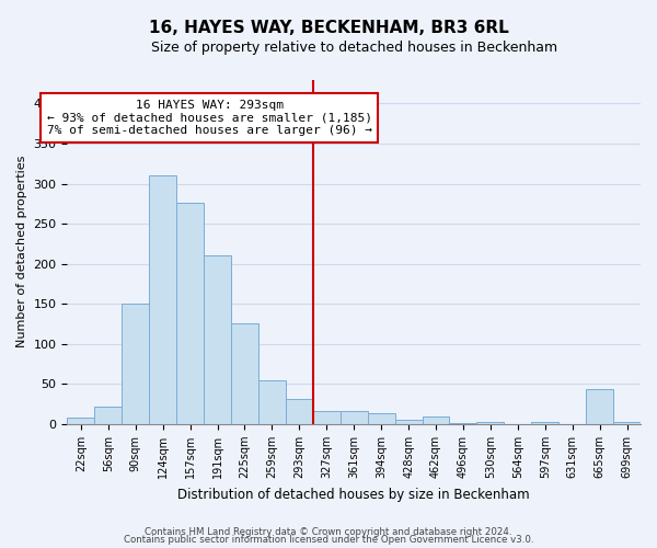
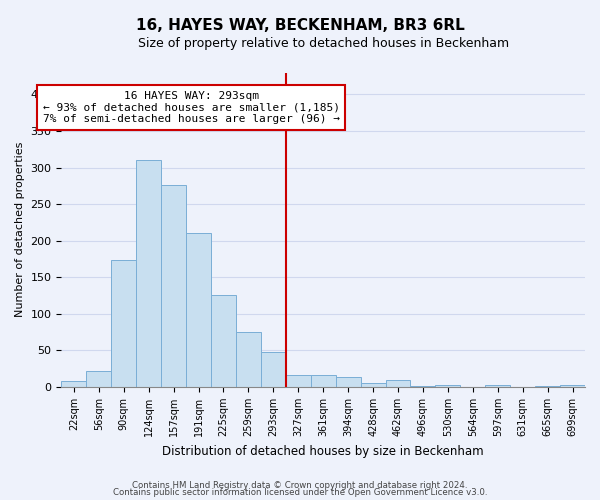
90sqm: 150 -> 173
259sqm: 54 -> 75
293sqm: 32 -> 48
665sqm: 44 -> 1
